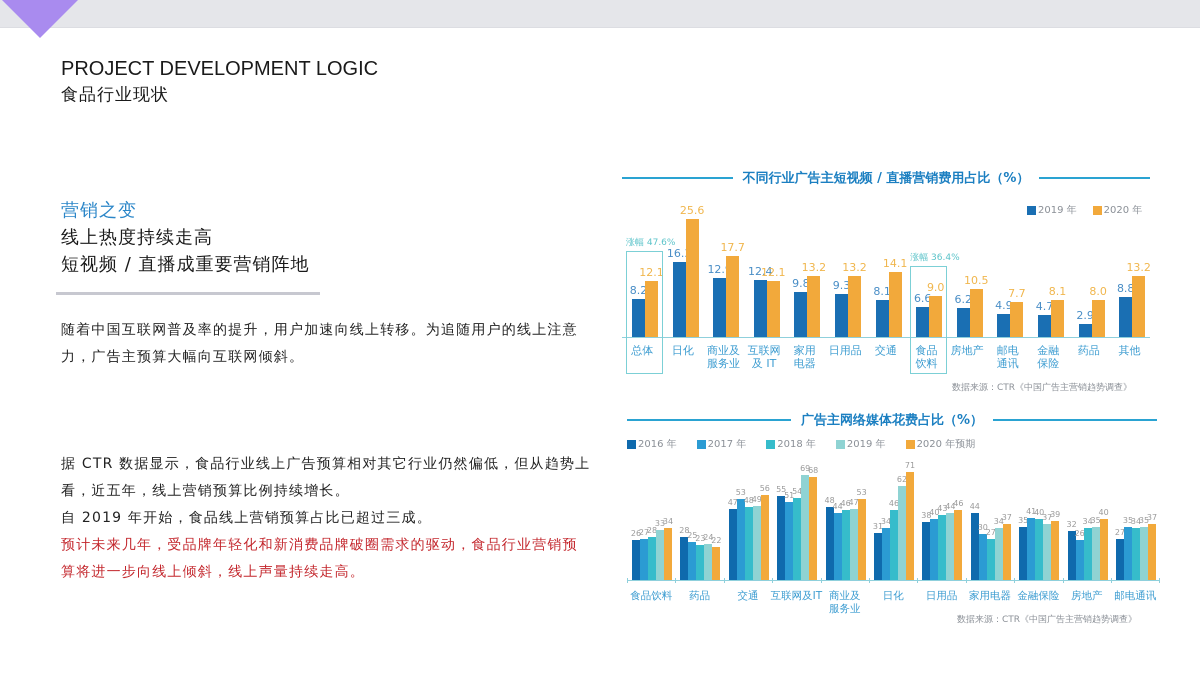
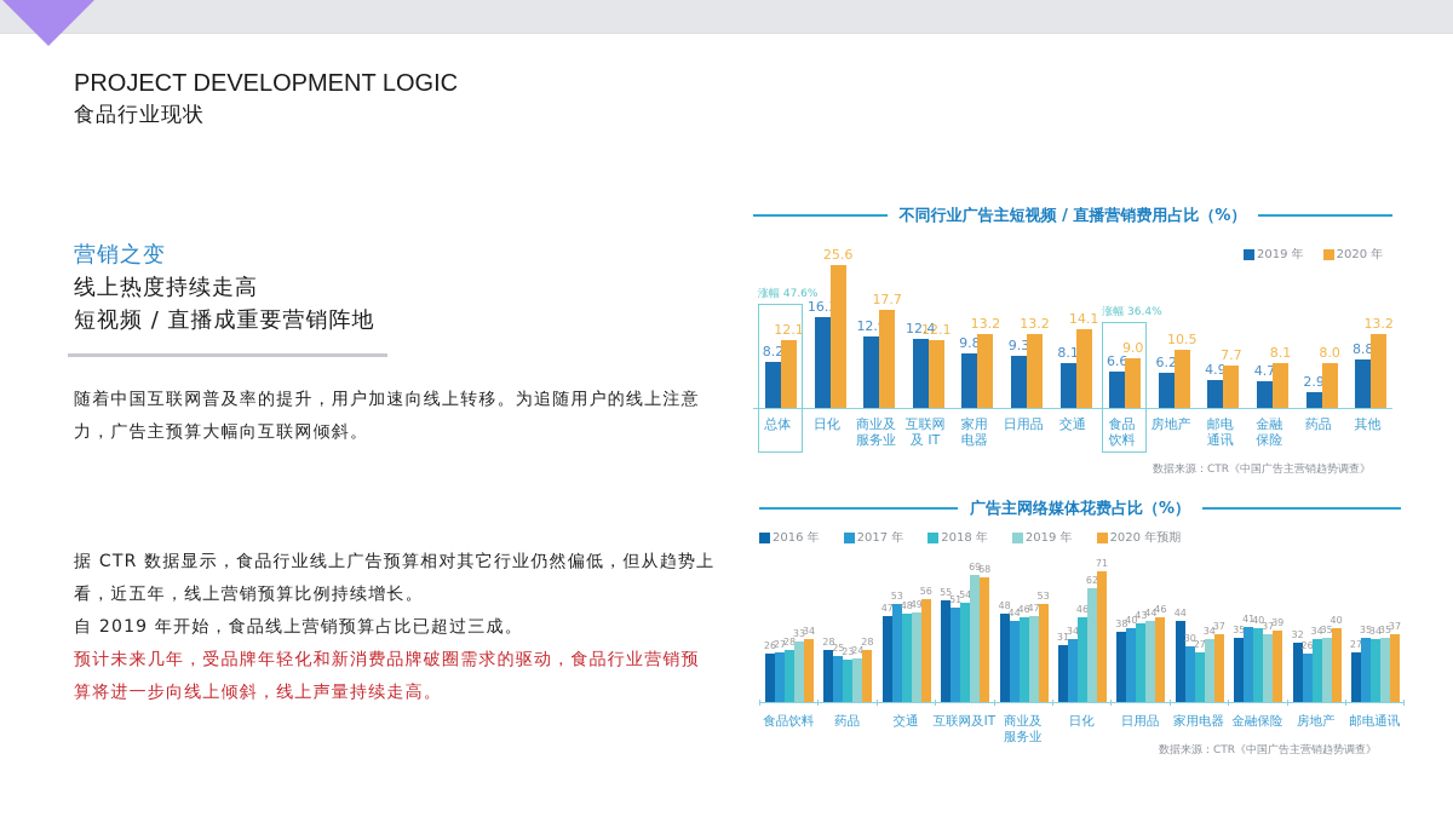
广告主网络媒体花费占比（%）/2020 年预期/药品: 22 -> 28
